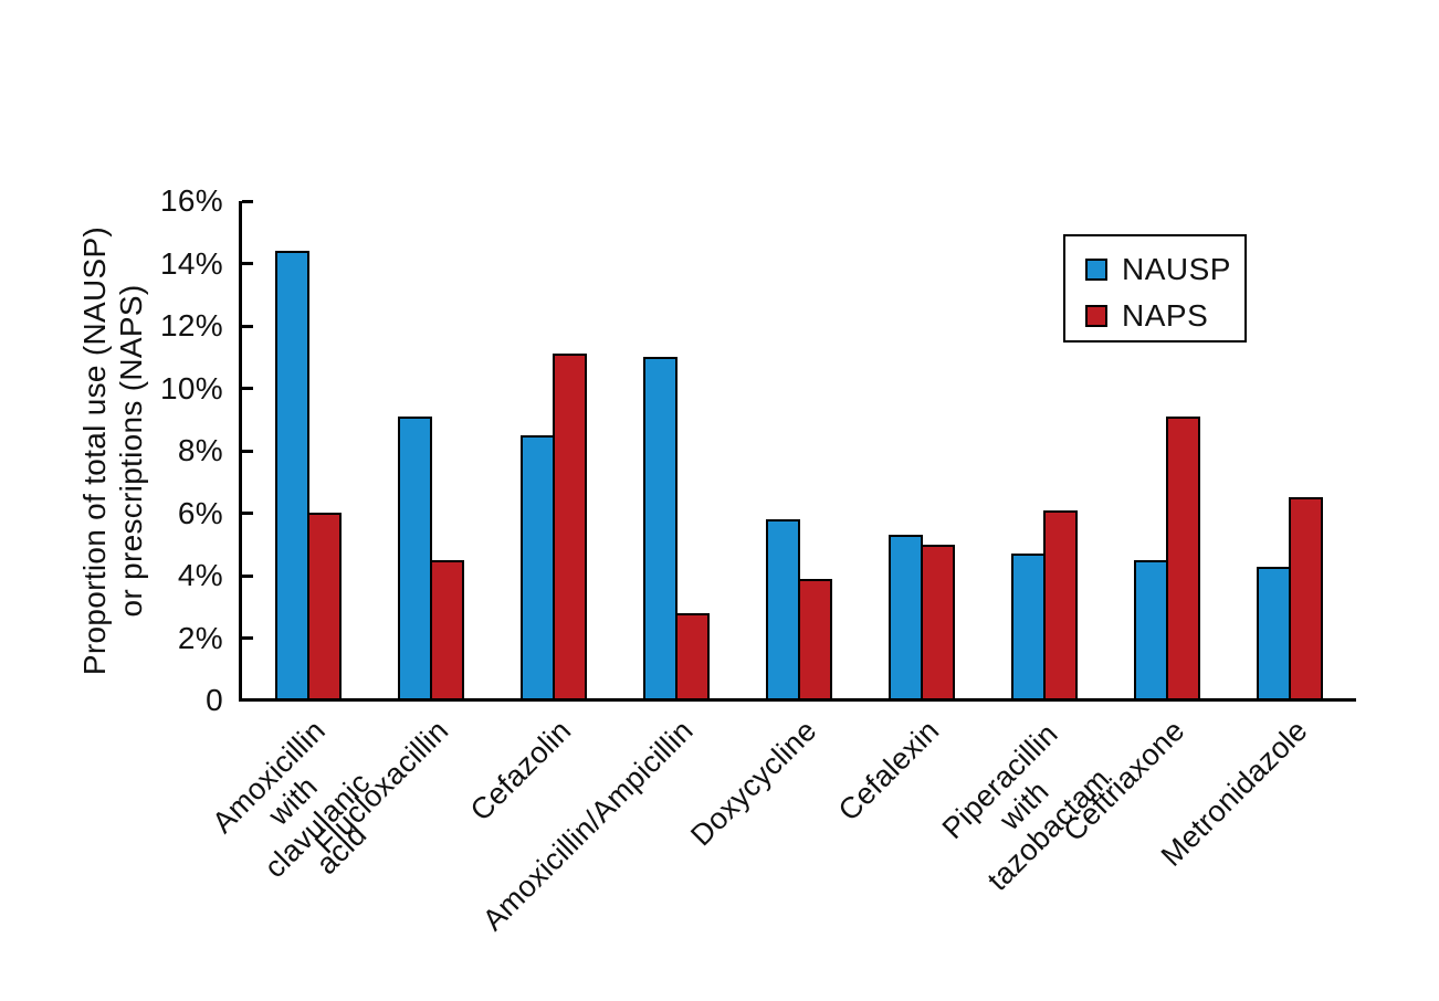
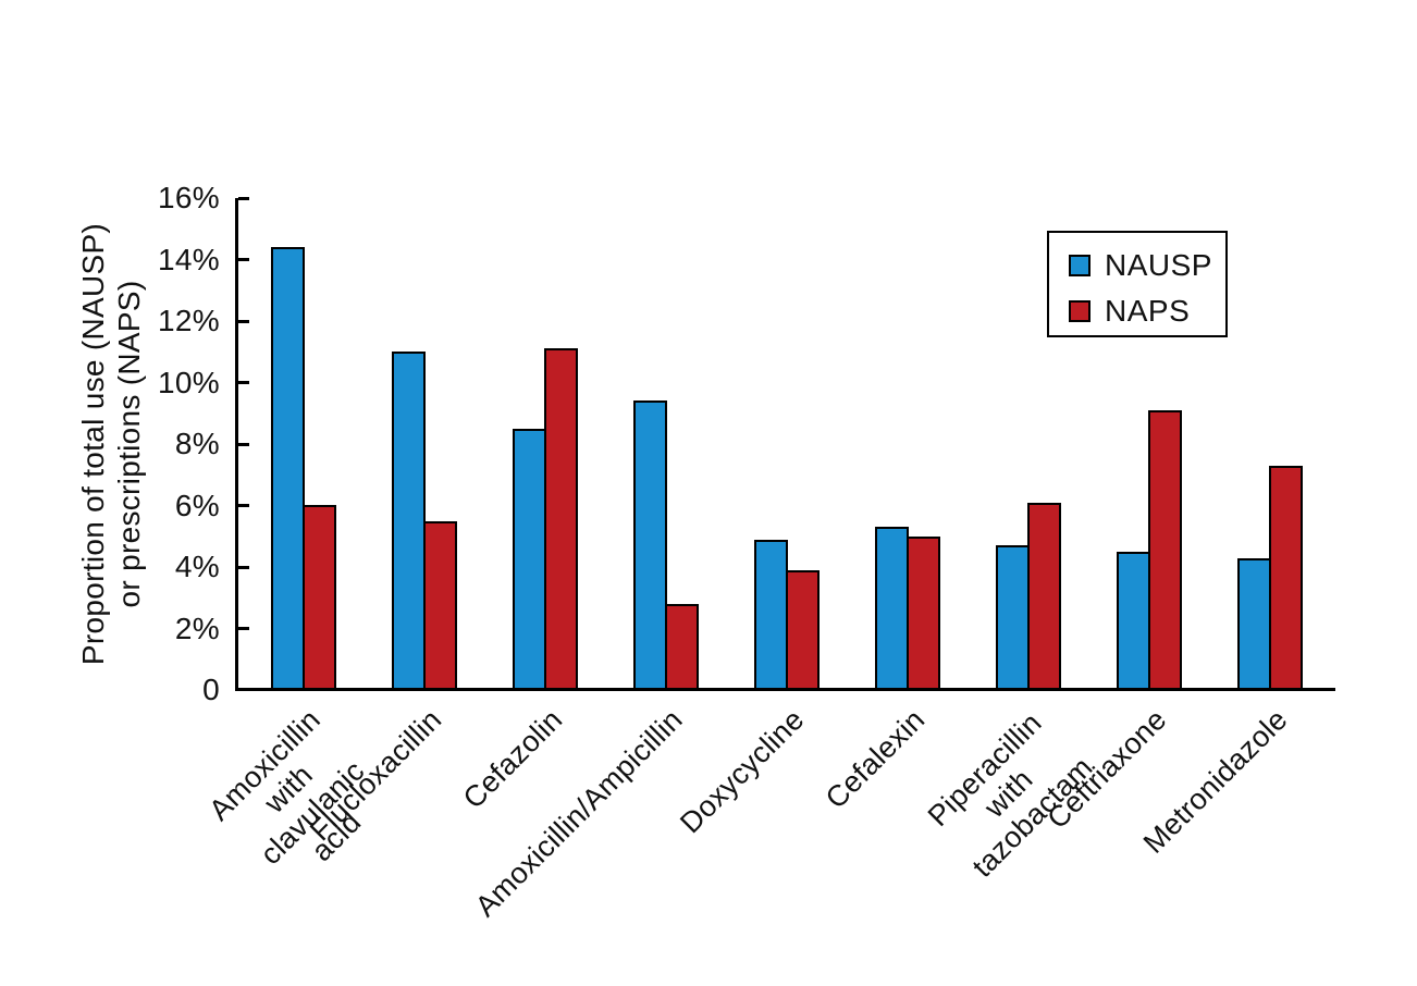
NAUSP/Flucloxacillin: 9.1% -> 11.0%
NAPS/Flucloxacillin: 4.5% -> 5.5%
NAUSP/Amoxicillin/Ampicillin: 11.0% -> 9.4%
NAUSP/Doxycycline: 5.8% -> 4.9%
NAPS/Metronidazole: 6.5% -> 7.3%
